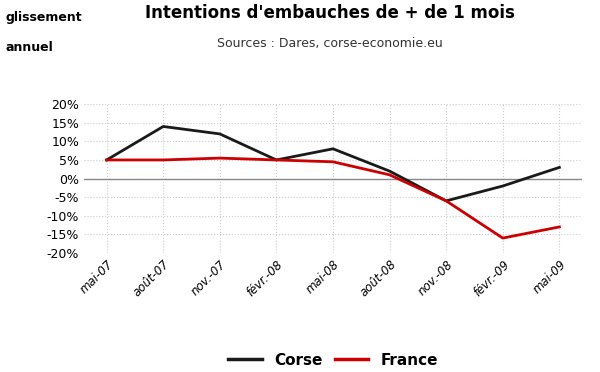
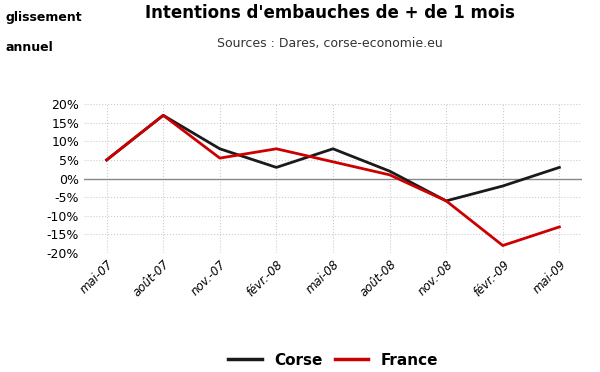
Corse/août-07: 14% -> 17%
France/août-07: 5.0% -> 17.0%
Corse/nov.-07: 12% -> 8%
Corse/févr.-08: 5% -> 3%
France/févr.-08: 5.0% -> 8.0%
France/févr.-09: -16.0% -> -18.0%
